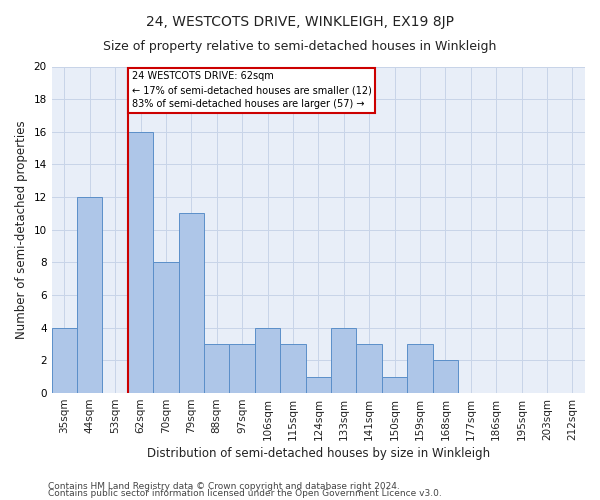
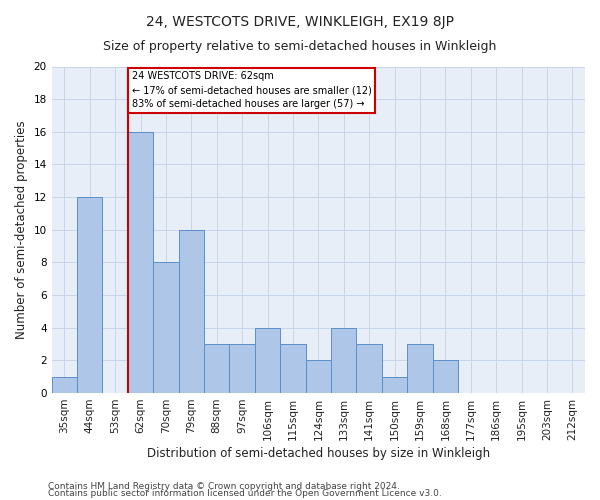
35sqm: 4 -> 1
79sqm: 11 -> 10
124sqm: 1 -> 2
